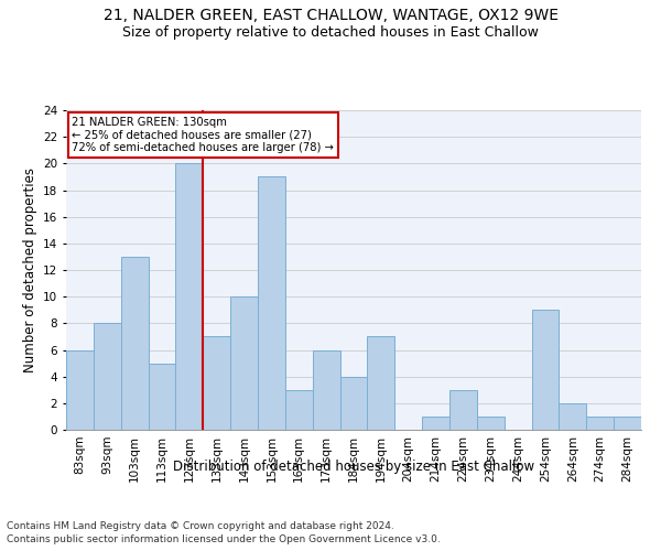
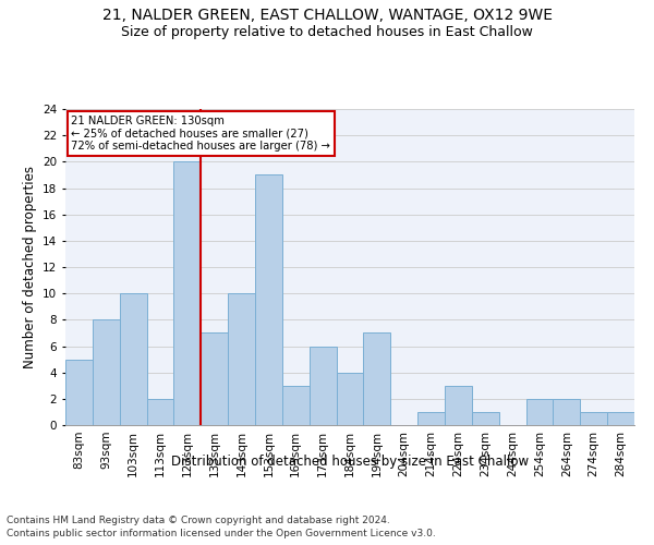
83sqm: 6 -> 5
103sqm: 13 -> 10
113sqm: 5 -> 2
254sqm: 9 -> 2
